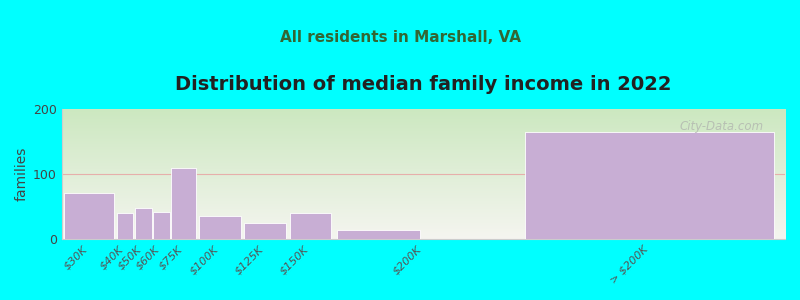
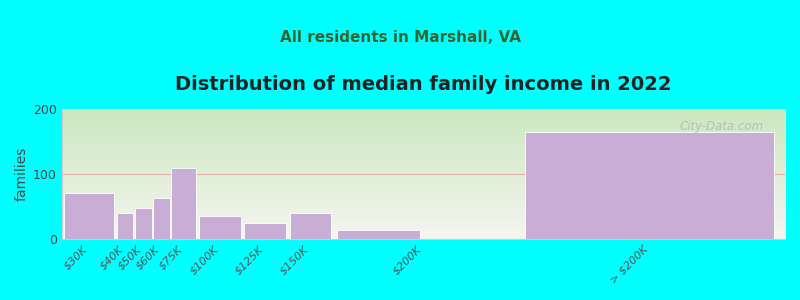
$60K: 42 -> 63
